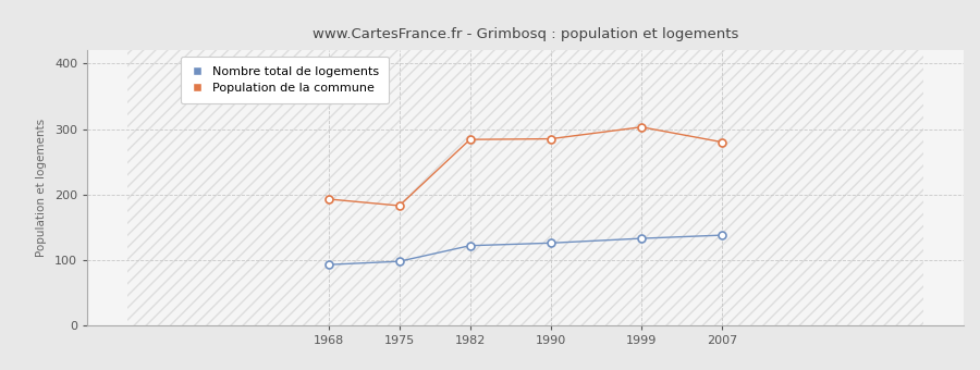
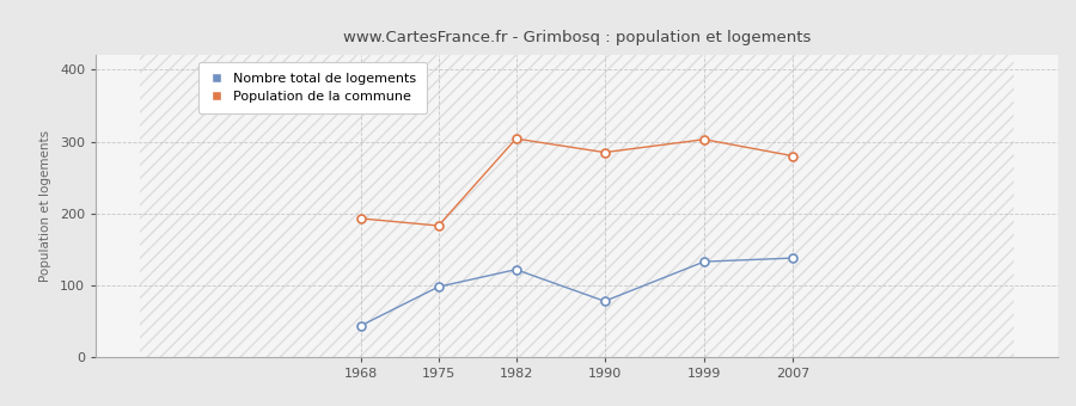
Nombre total de logements/1968: 93 -> 44
Population de la commune/1982: 284 -> 304
Nombre total de logements/1990: 126 -> 78
